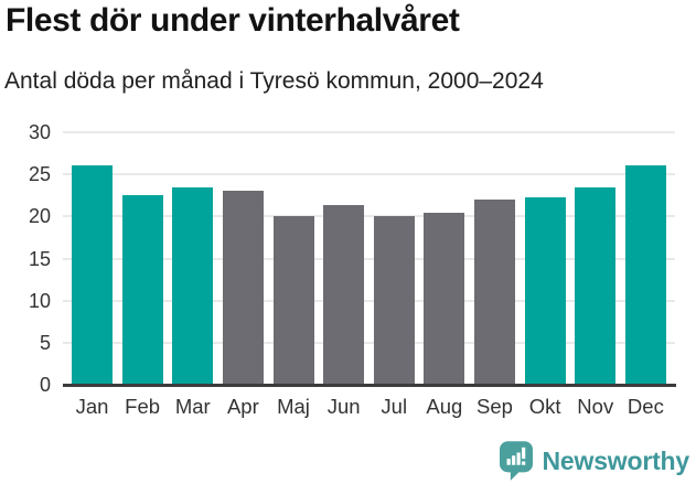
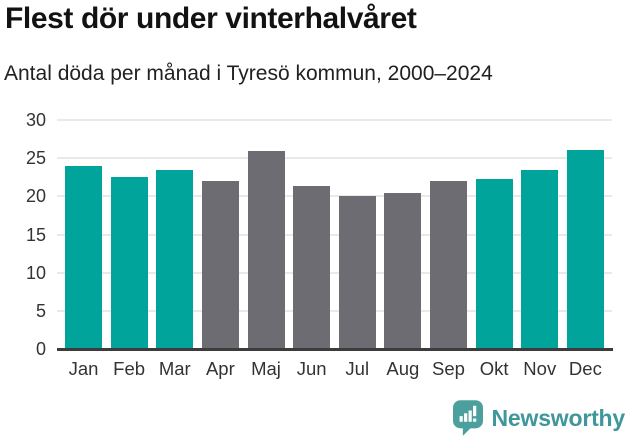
Jan: 26 -> 24
Apr: 23 -> 22
Maj: 20 -> 26
